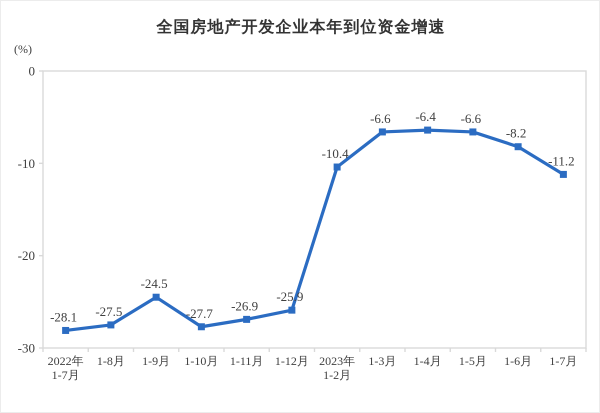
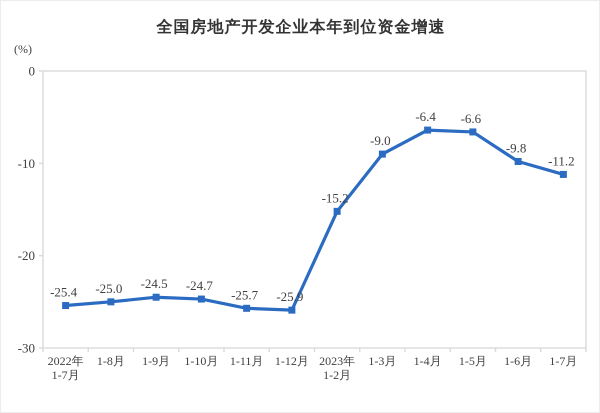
2022年 1-7月: -28.1 -> -25.4
1-8月: -27.5 -> -25.0
1-10月: -27.7 -> -24.7
1-11月: -26.9 -> -25.7
2023年 1-2月: -10.4 -> -15.2
1-3月: -6.6 -> -9.0
1-6月: -8.2 -> -9.8
